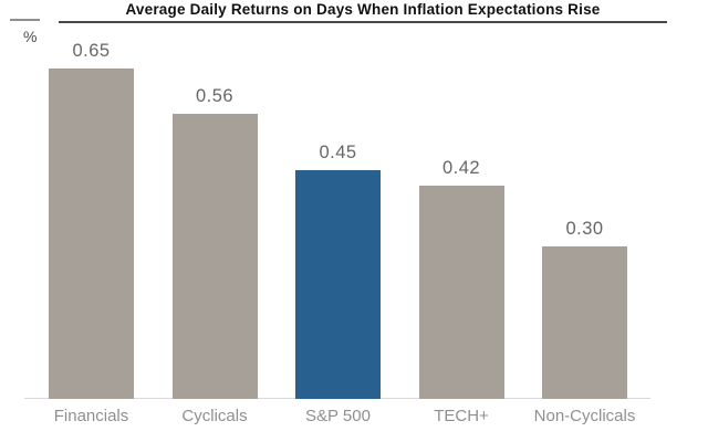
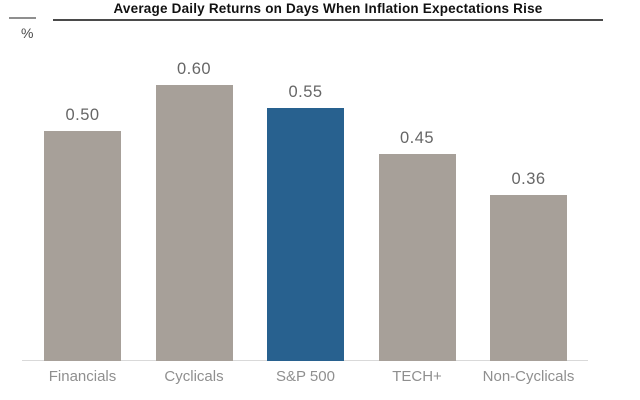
Financials: 0.65 -> 0.50
Cyclicals: 0.56 -> 0.60
S&P 500: 0.45 -> 0.55
TECH+: 0.42 -> 0.45
Non-Cyclicals: 0.30 -> 0.36
